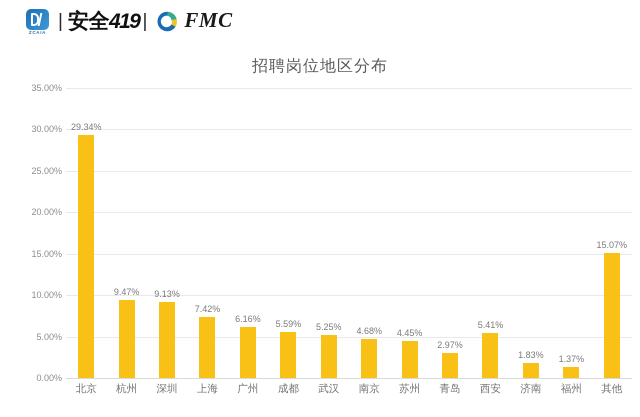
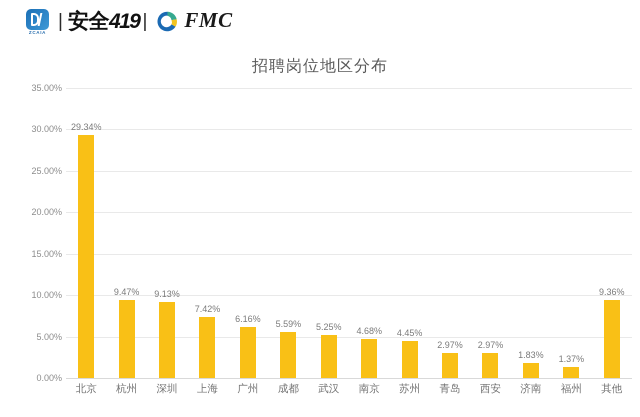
西安: 5.41% -> 2.97%
其他: 15.07% -> 9.36%
